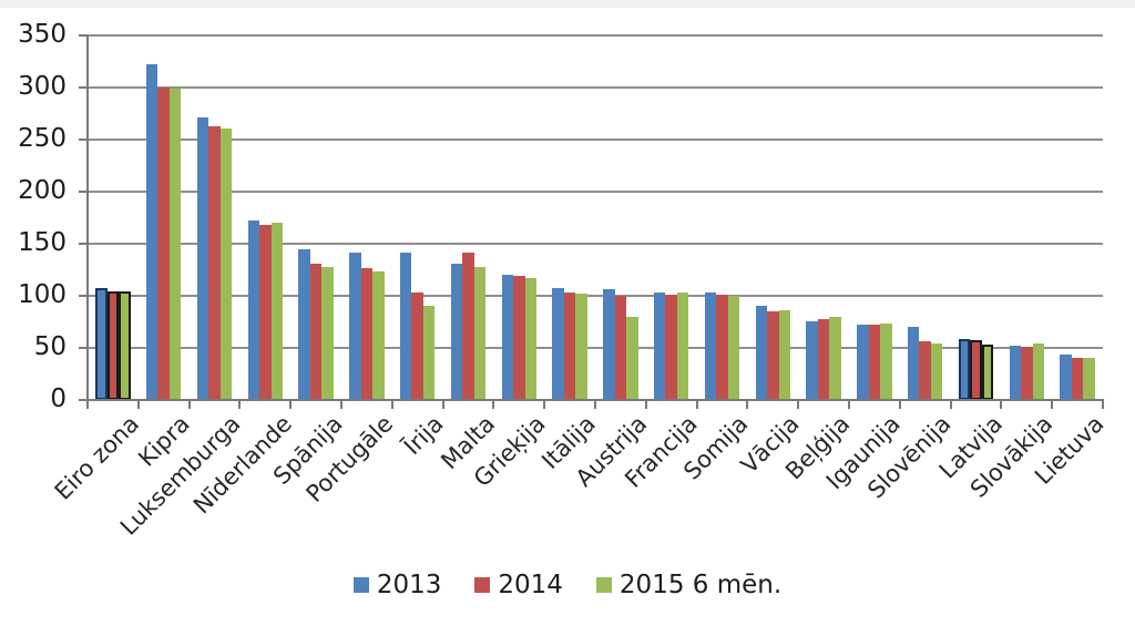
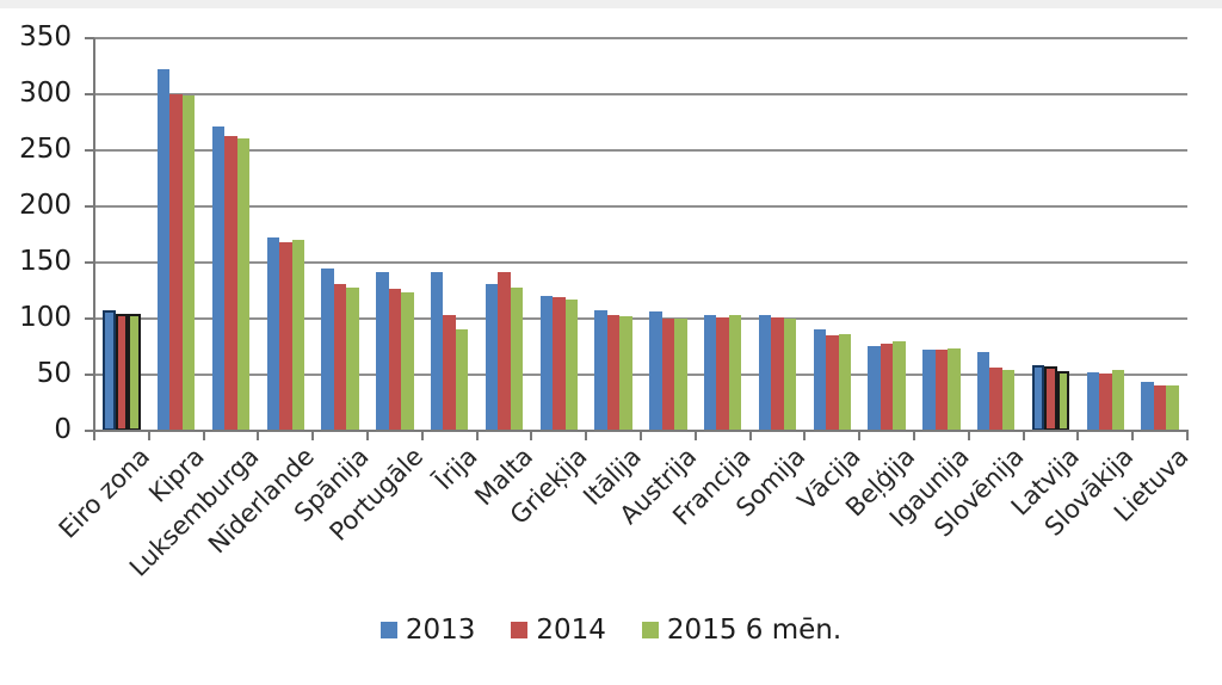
2015 6 mēn./Austrija: 80 -> 100
